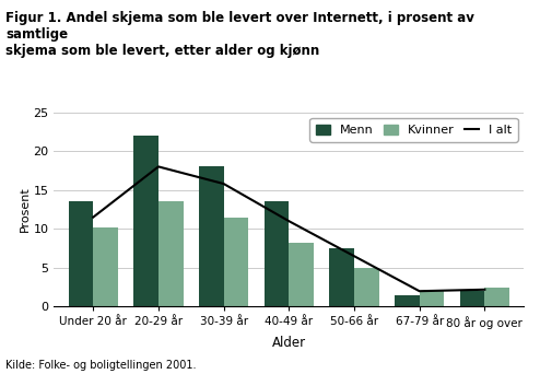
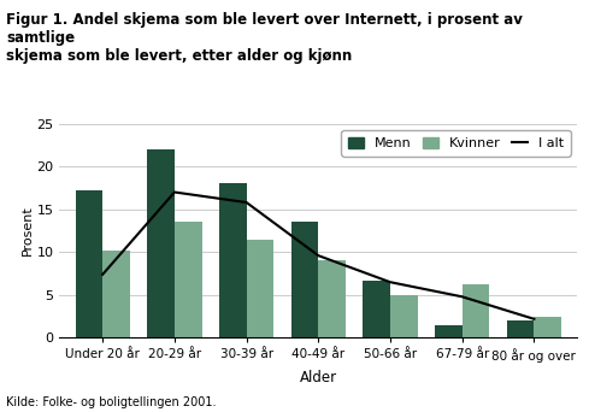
Menn/Under 20 år: 13.5 -> 17.2
I alt/Under 20 år: 11.5 -> 7.4
I alt/20-29 år: 18.0 -> 17.0
I alt/40-49 år: 11.0 -> 9.6
Kvinner/40-49 år: 8.2 -> 9.0
Menn/50-66 år: 7.5 -> 6.6
I alt/67-79 år: 2.0 -> 4.8
Kvinner/67-79 år: 2.1 -> 6.2
